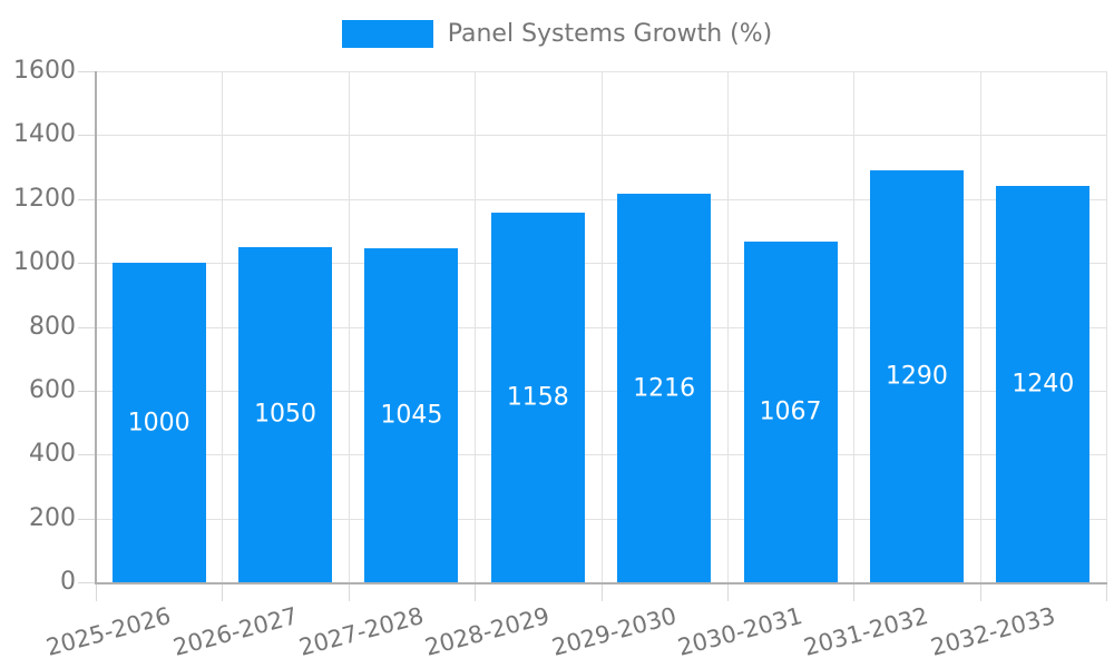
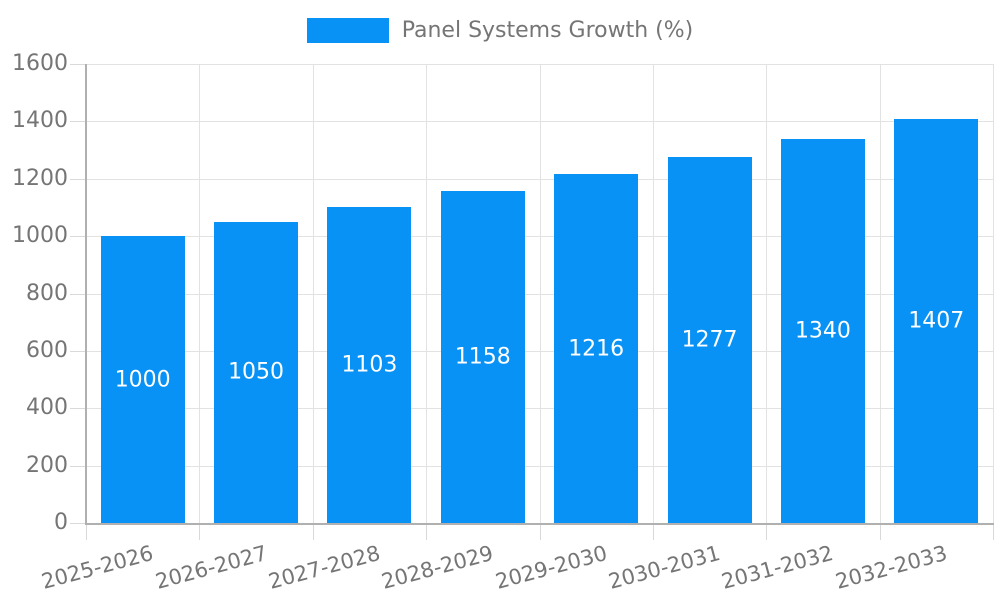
2027-2028: 1045 -> 1103
2030-2031: 1067 -> 1277
2031-2032: 1290 -> 1340
2032-2033: 1240 -> 1407
